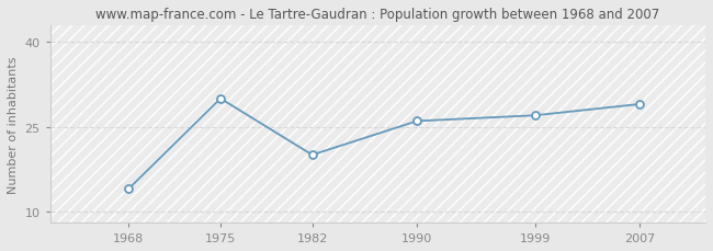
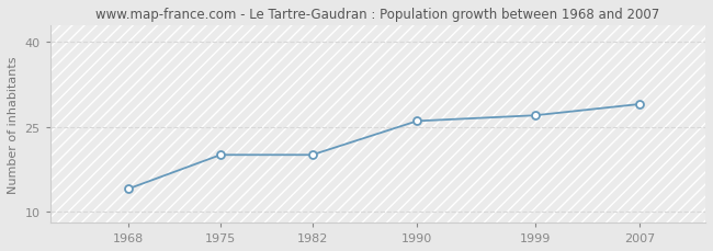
1975: 30 -> 20
